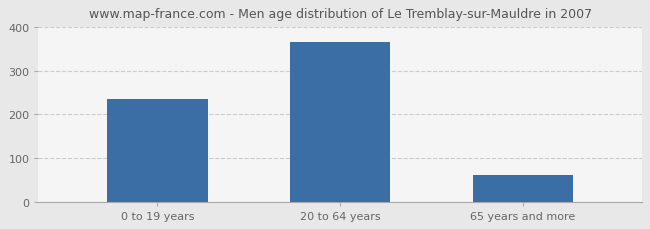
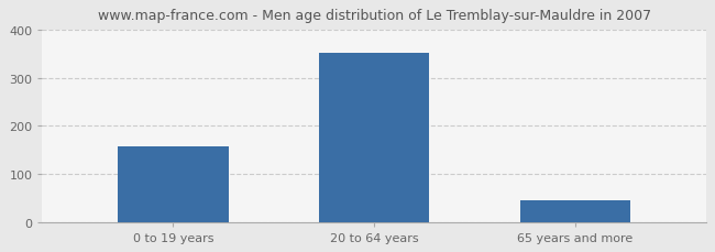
0 to 19 years: 235 -> 157
20 to 64 years: 365 -> 353
65 years and more: 60 -> 45
